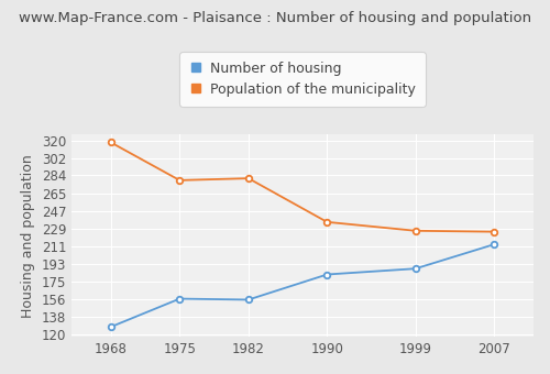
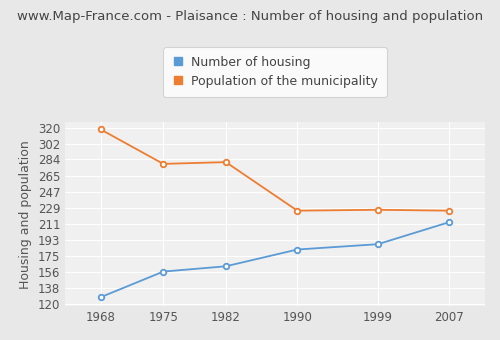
Number of housing/1982: 156 -> 163
Population of the municipality/1990: 236 -> 226
